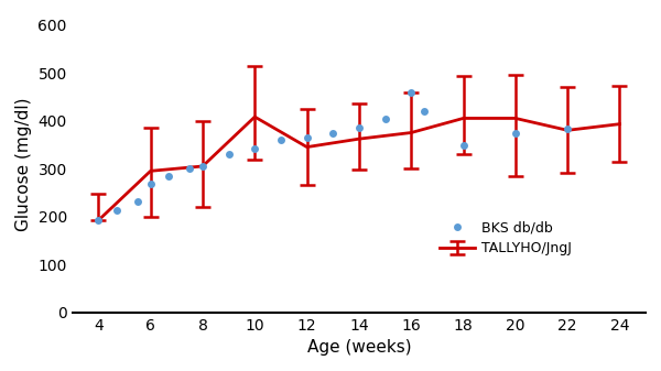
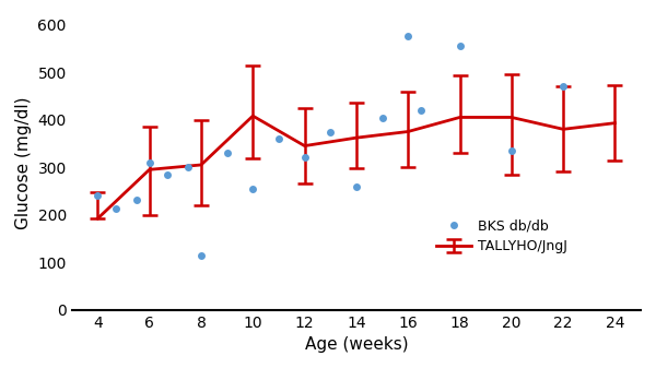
BKS db/db/4: 193 -> 240
BKS db/db/6: 268 -> 310
BKS db/db/8: 305 -> 115
BKS db/db/10: 342 -> 255
BKS db/db/12: 365 -> 320
BKS db/db/14: 385 -> 260
BKS db/db/16: 458 -> 575
BKS db/db/18: 349 -> 555
BKS db/db/20: 373 -> 335
BKS db/db/22: 383 -> 470
